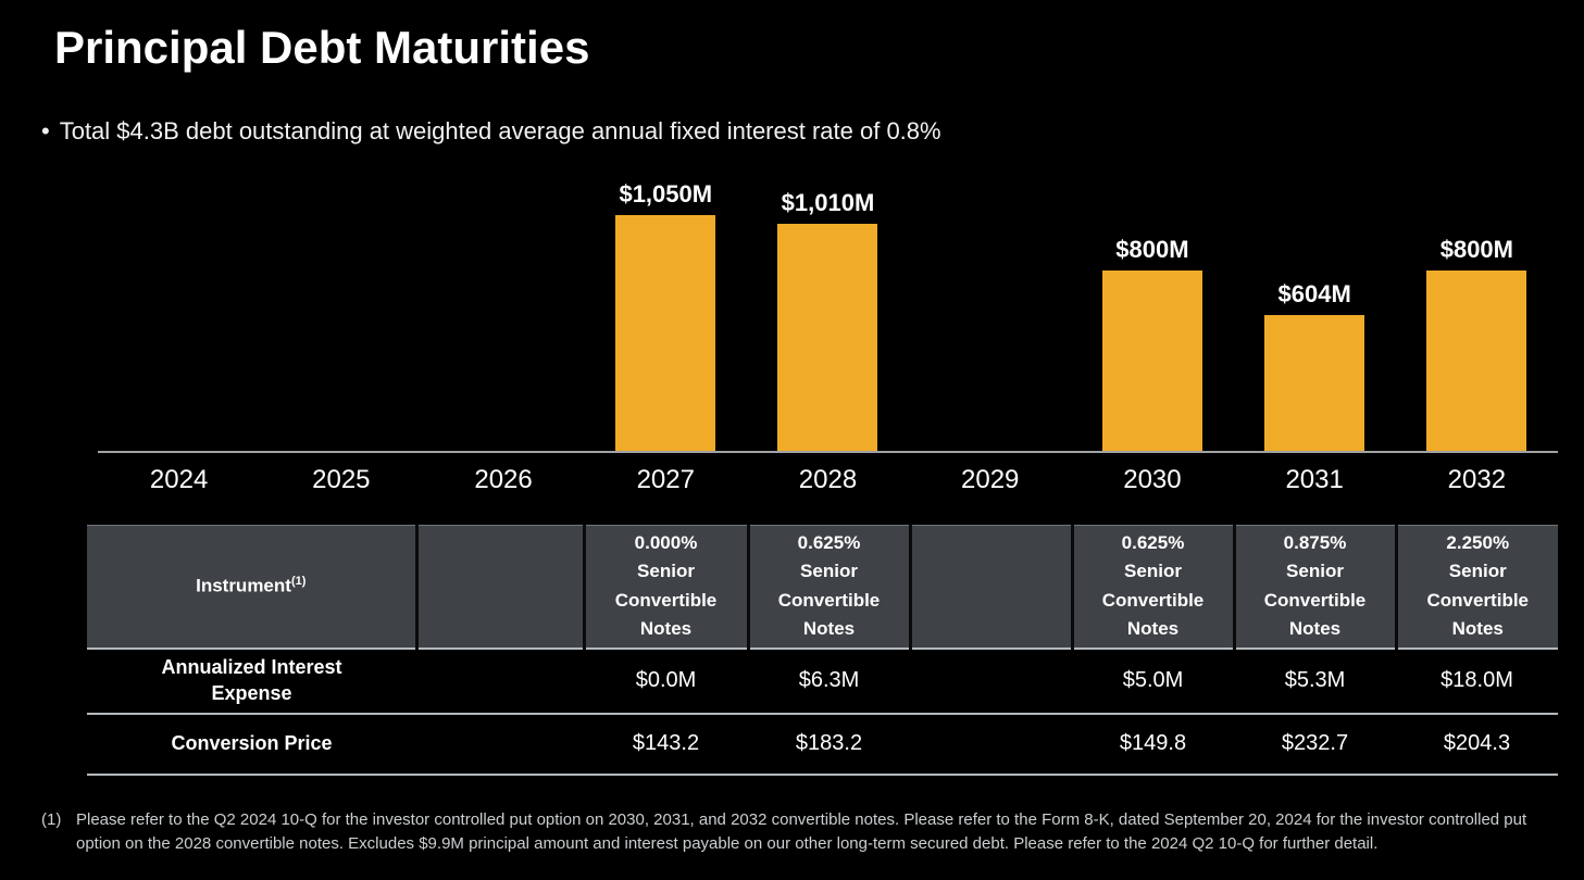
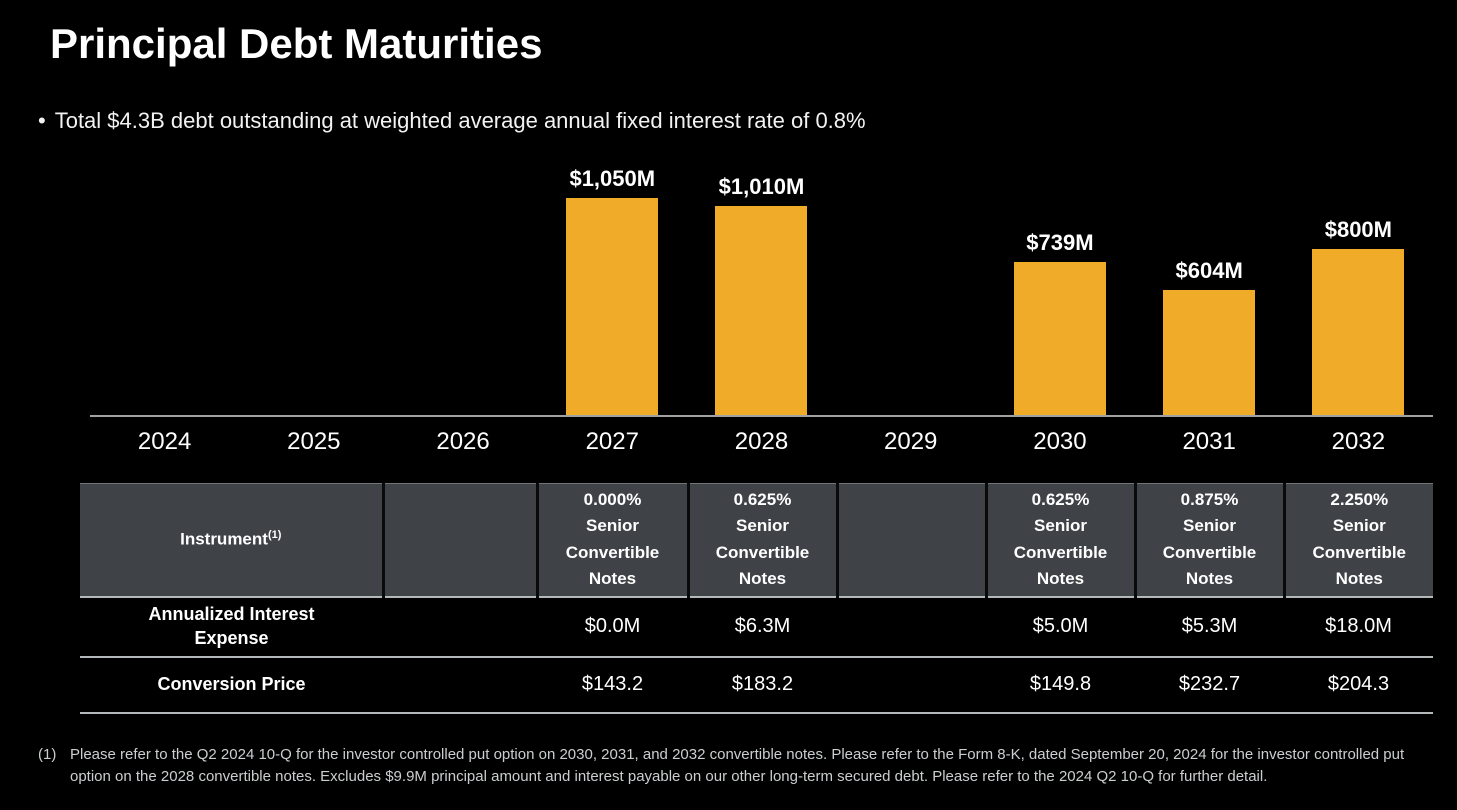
2030: $800M -> $739M
